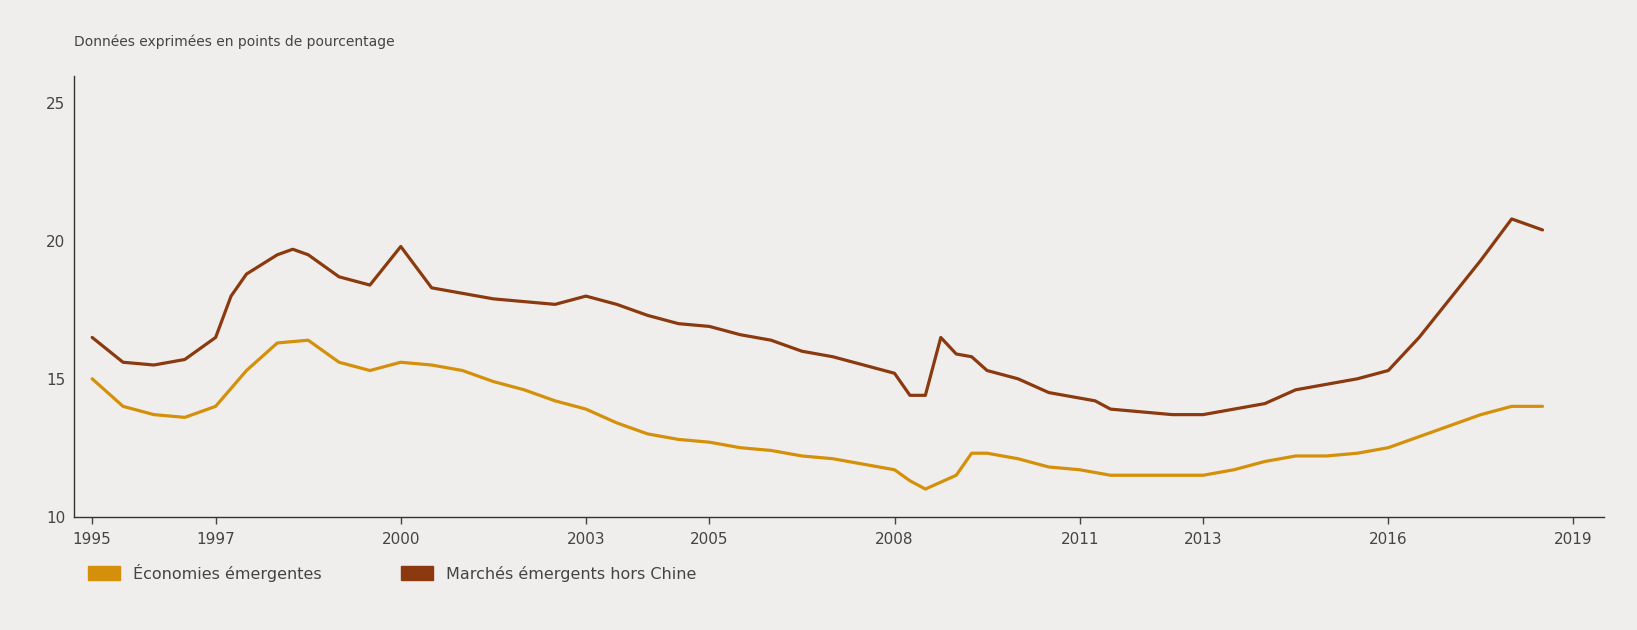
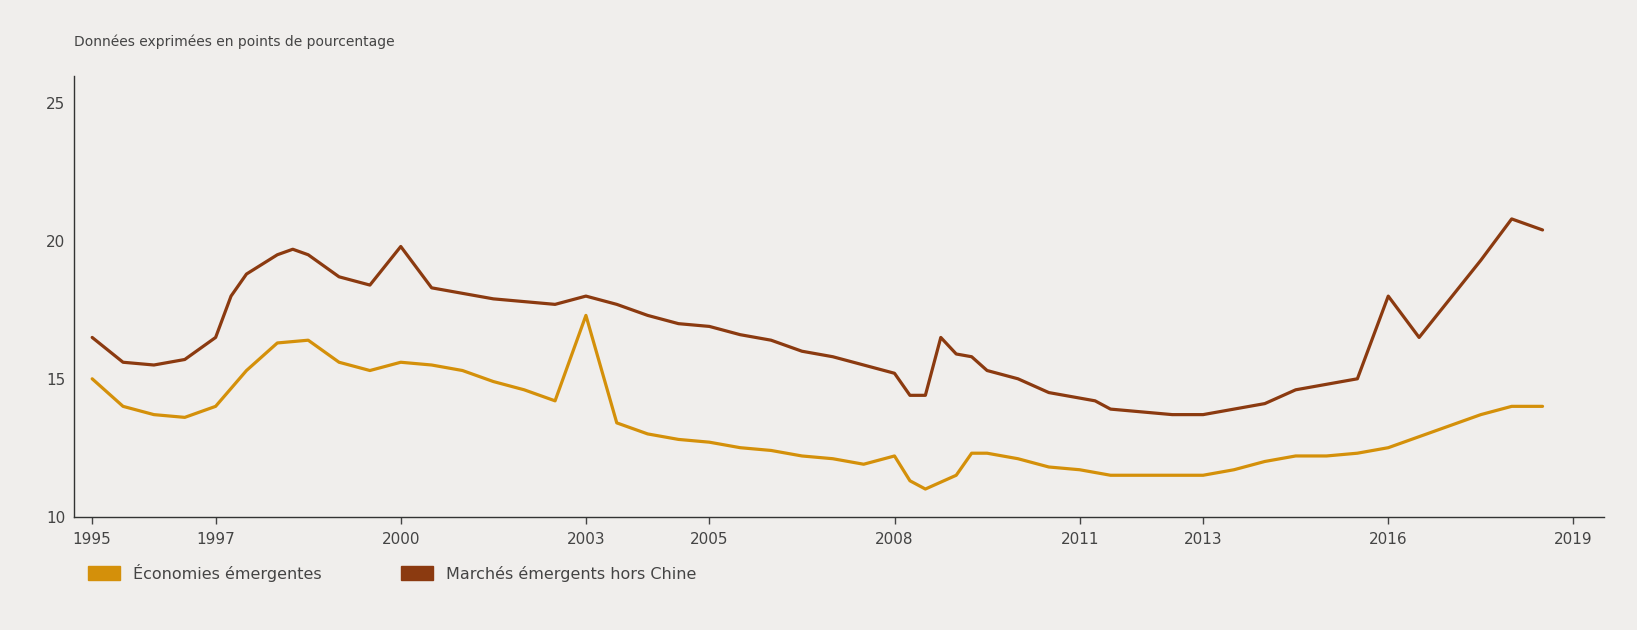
Économies émergentes/2003: 13.9 -> 17.3
Économies émergentes/2008: 11.7 -> 12.2
Marchés émergents hors Chine/2016: 15.3 -> 18.0
